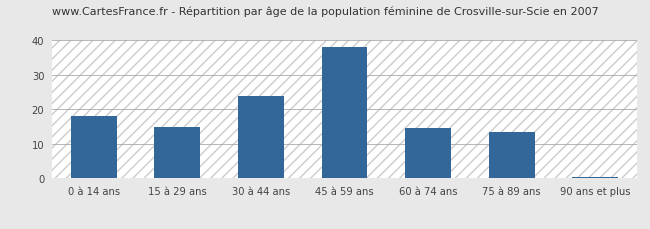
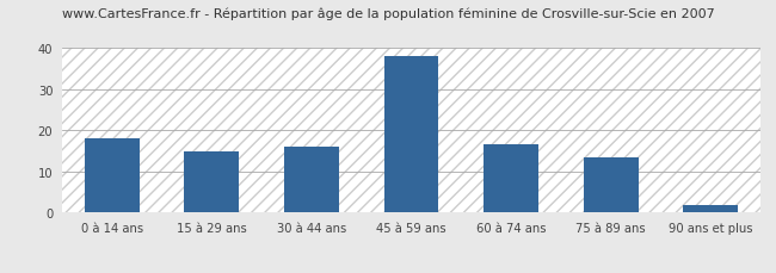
30 à 44 ans: 24.0 -> 16.0
60 à 74 ans: 14.5 -> 16.5
90 ans et plus: 0.5 -> 2.0
